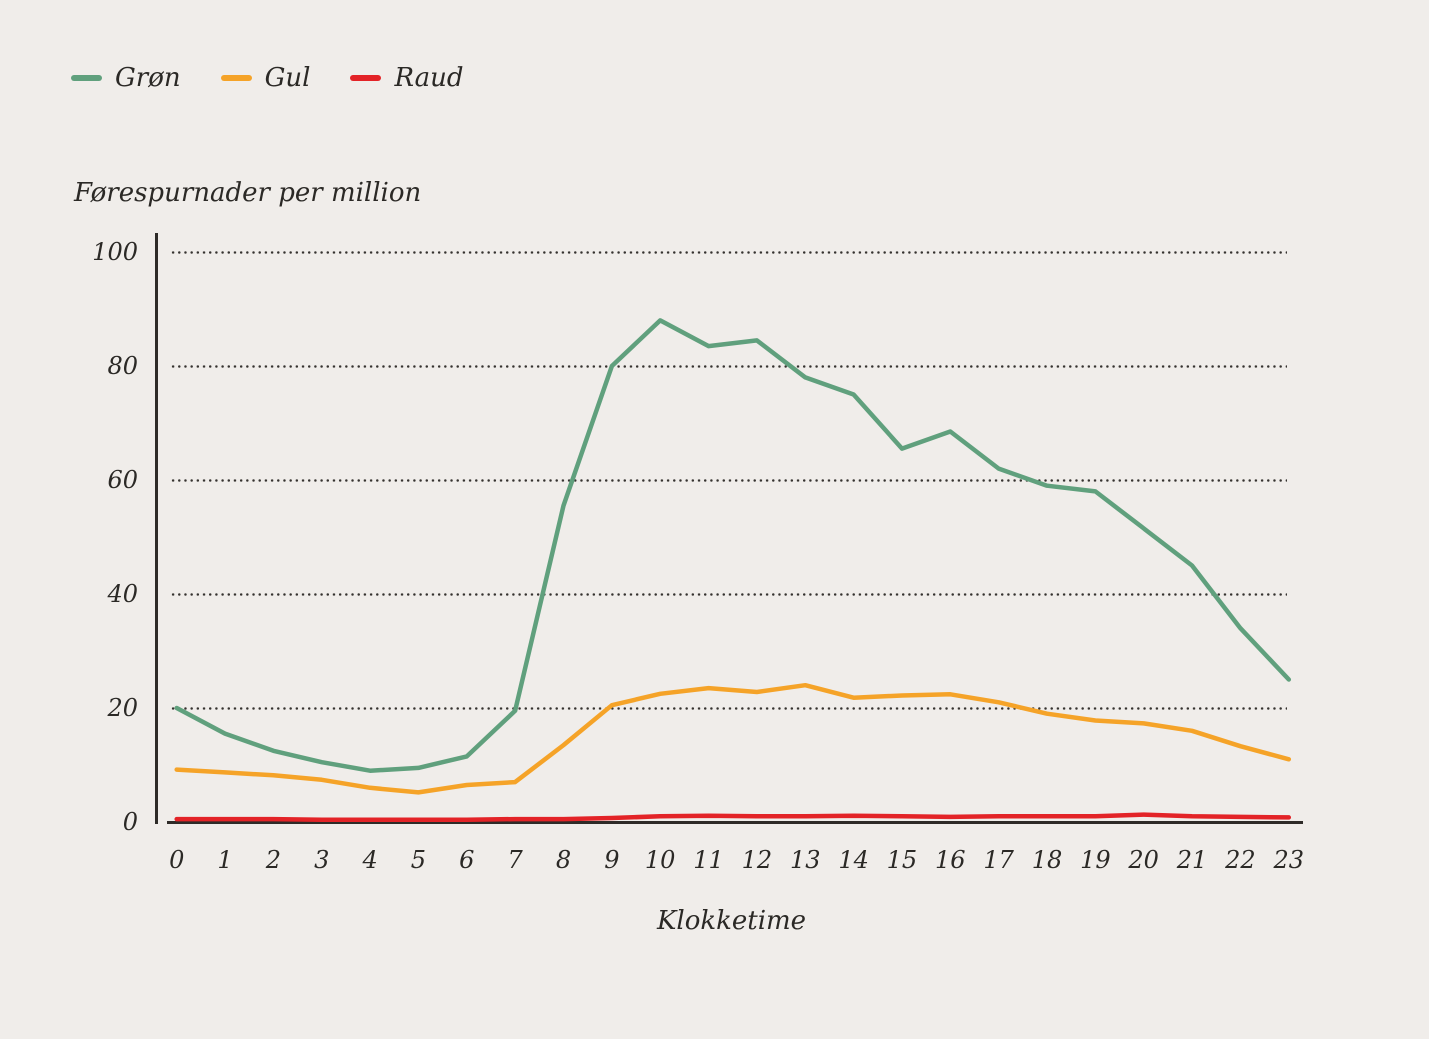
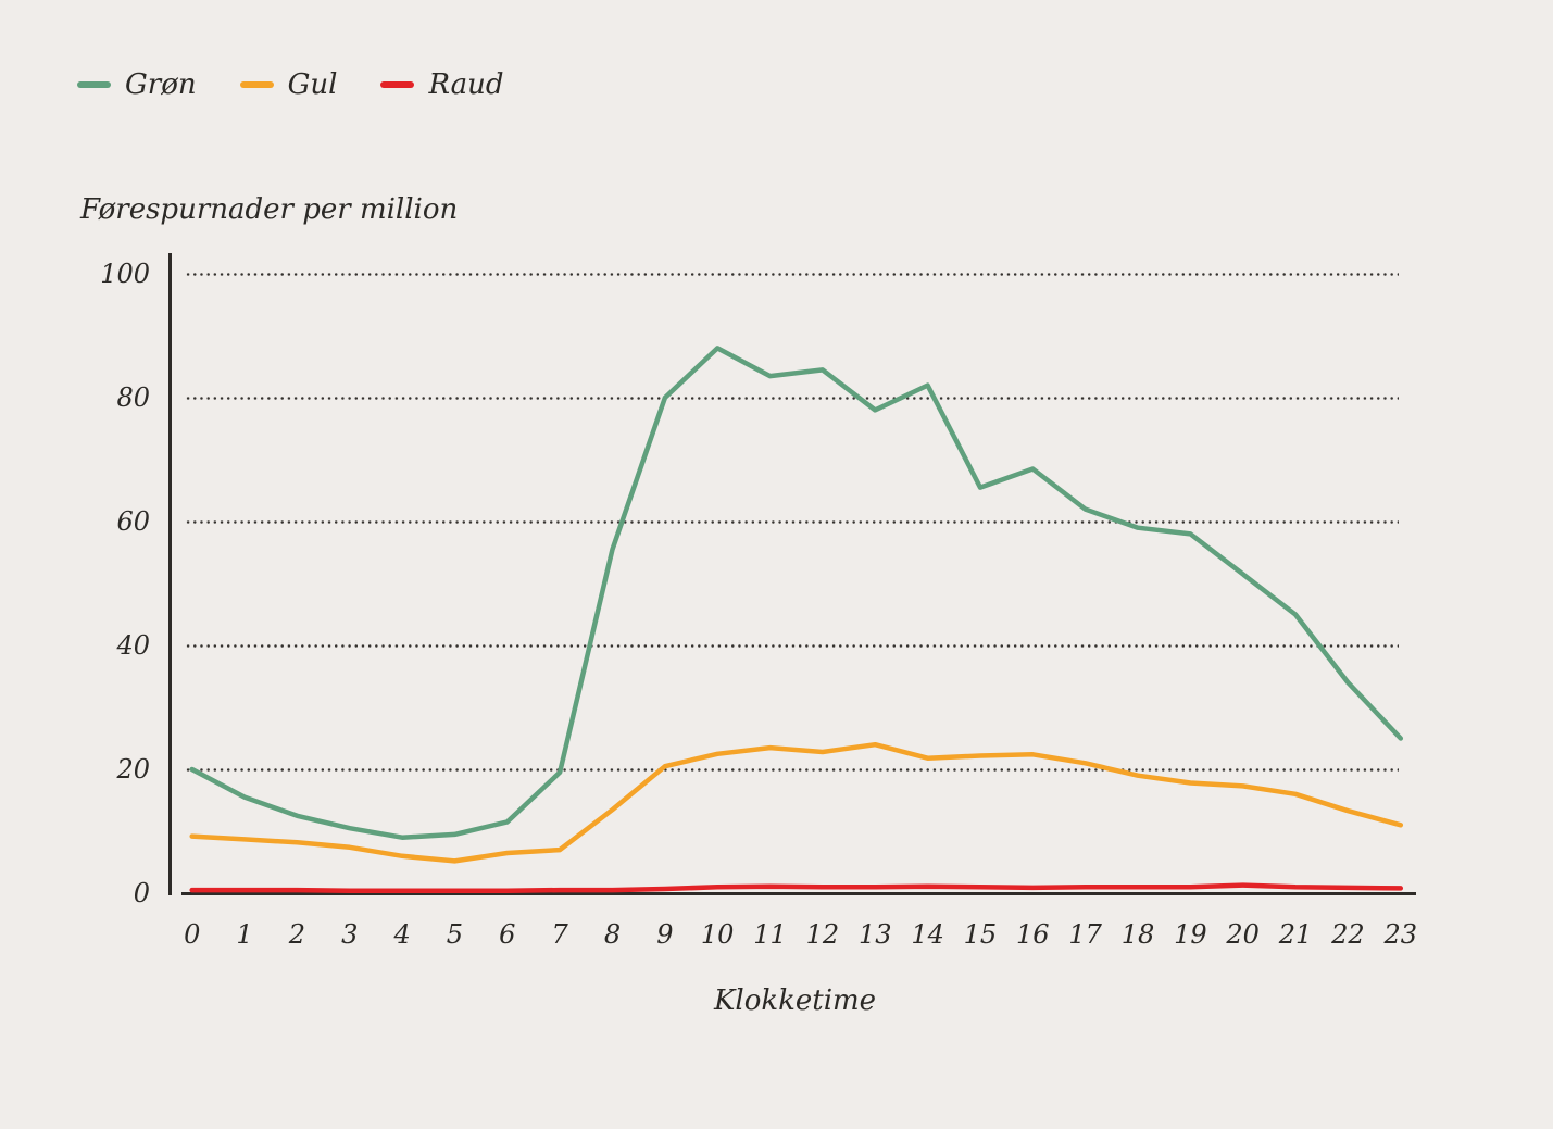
Grøn/14: 75 -> 82
